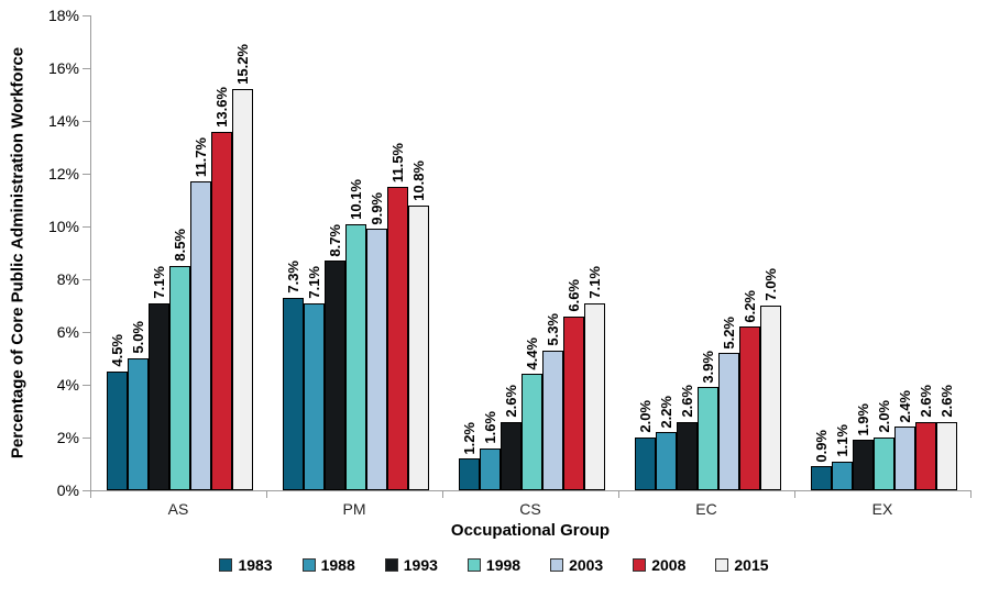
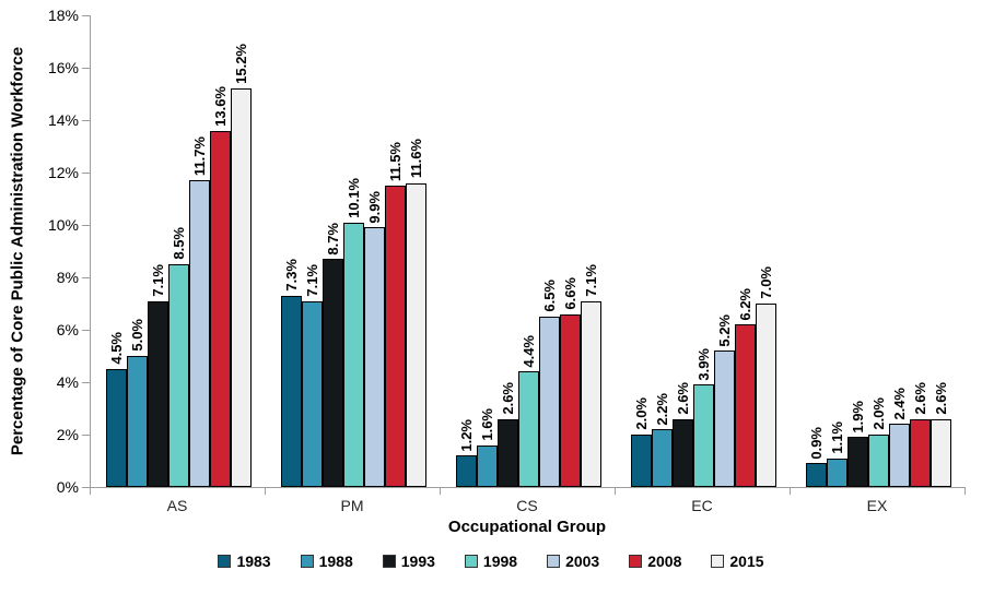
2015/PM: 10.8% -> 11.6%
2003/CS: 5.3% -> 6.5%
